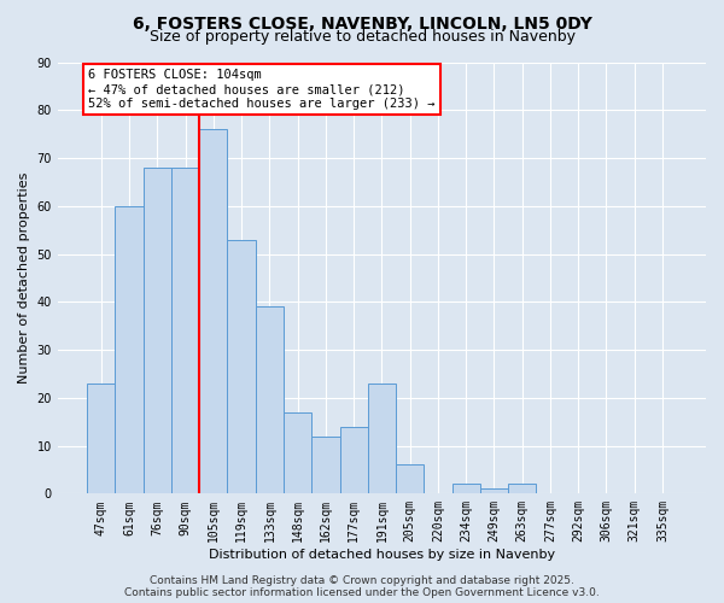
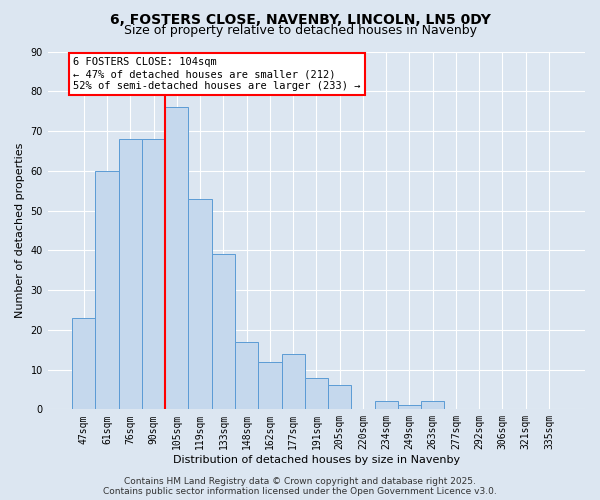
191sqm: 23 -> 8
